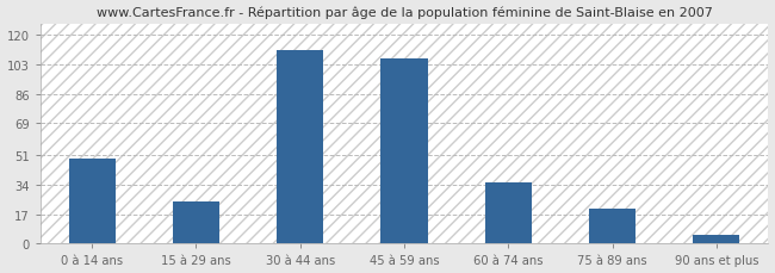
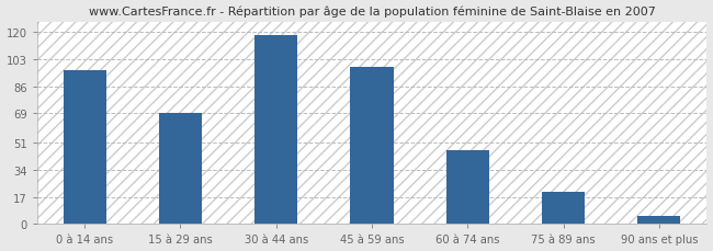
0 à 14 ans: 49 -> 96
15 à 29 ans: 24 -> 69
30 à 44 ans: 111 -> 118
45 à 59 ans: 106 -> 98
60 à 74 ans: 35 -> 46
